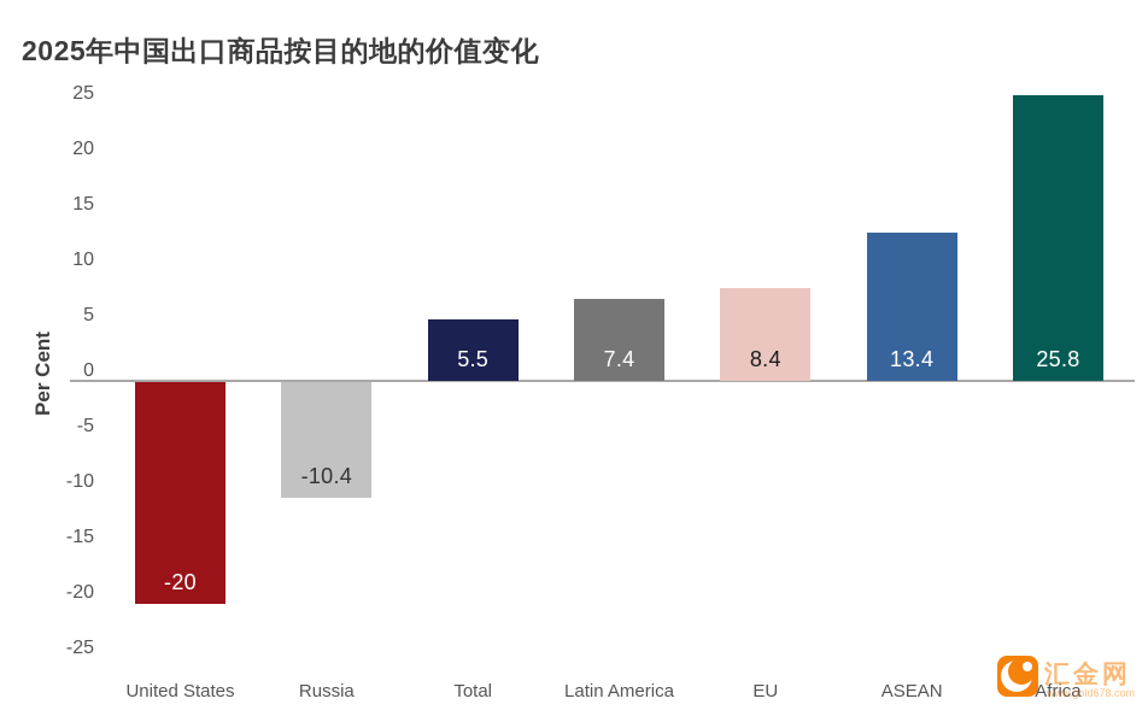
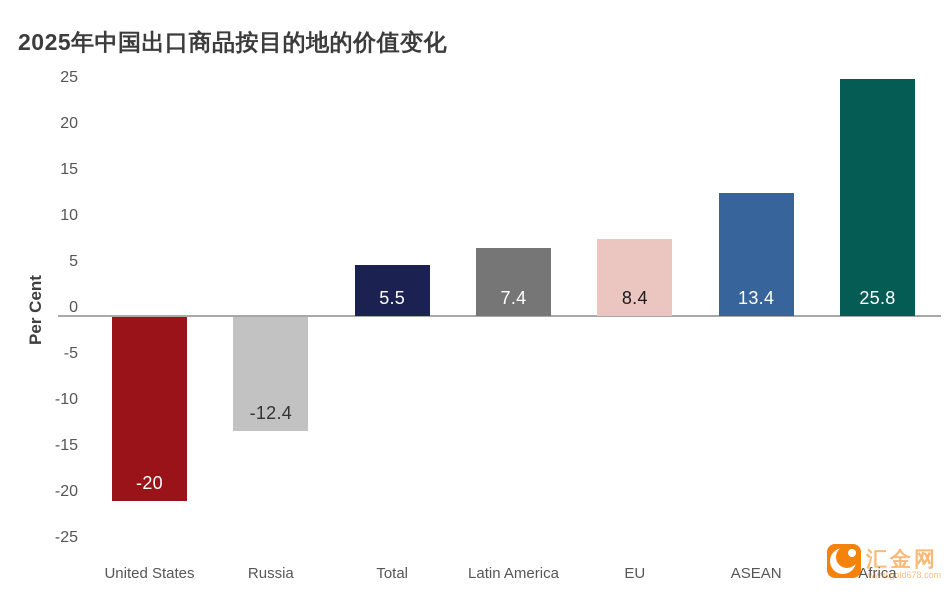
Russia: -10.4 -> -12.4
